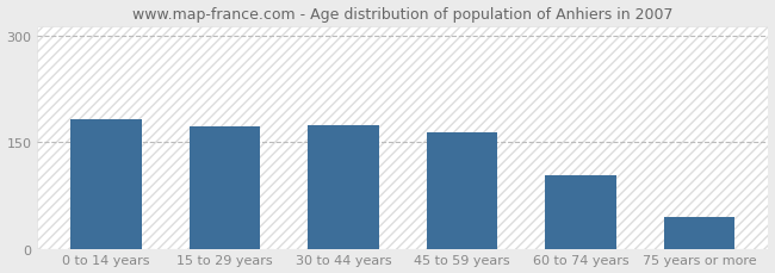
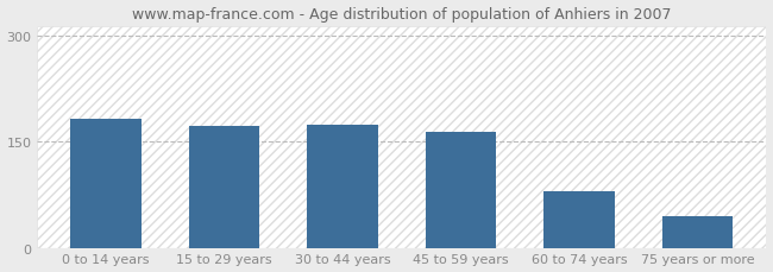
60 to 74 years: 103 -> 80
